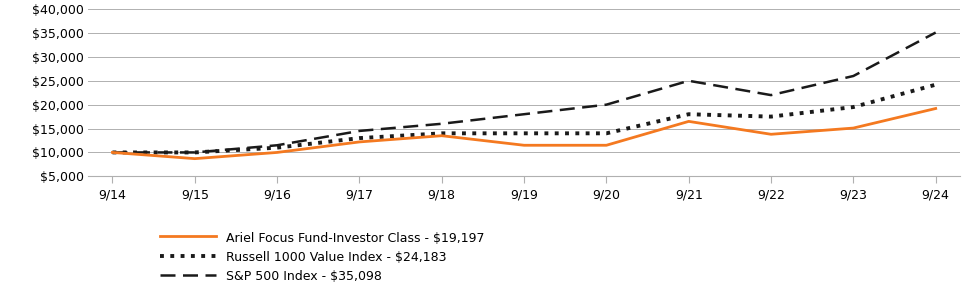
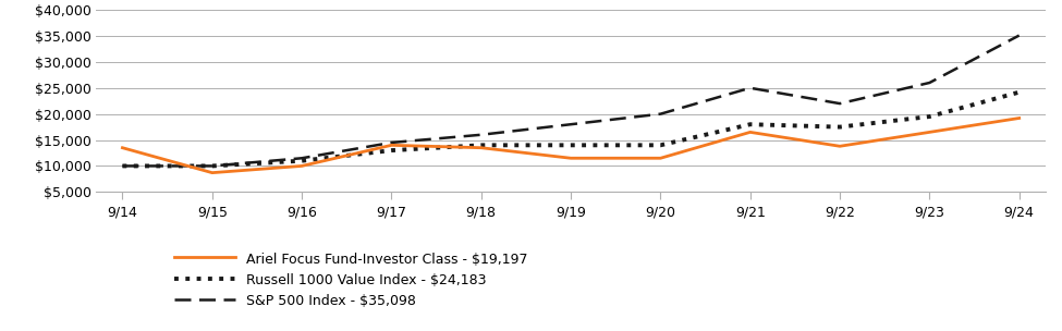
Ariel Focus Fund-Investor Class - $19,197/9/14: $10,000 -> $13,500
Ariel Focus Fund-Investor Class - $19,197/9/17: $12,200 -> $14,000
Ariel Focus Fund-Investor Class - $19,197/9/23: $15,100 -> $16,500
